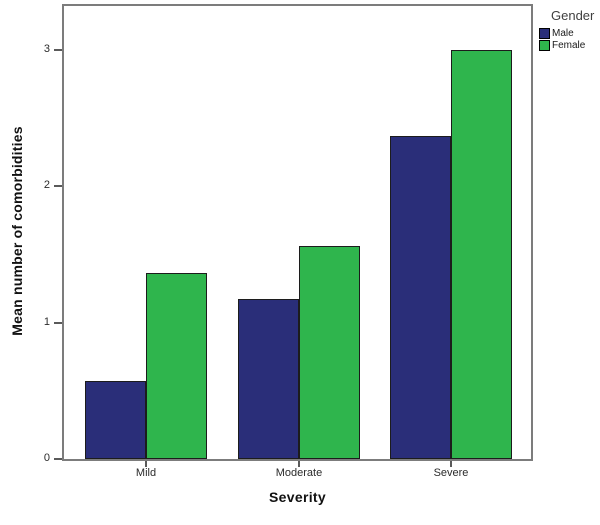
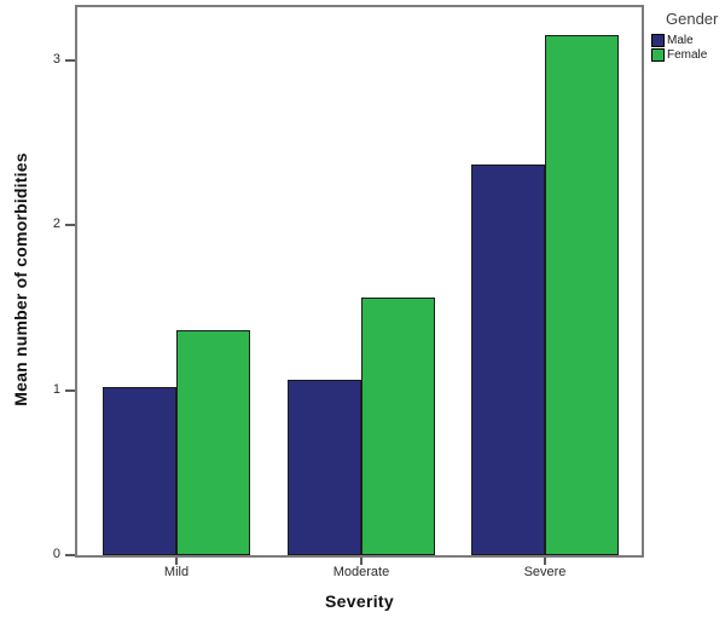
Male/Mild: 0.57 -> 1.02
Male/Moderate: 1.17 -> 1.06
Female/Severe: 3.00 -> 3.15
